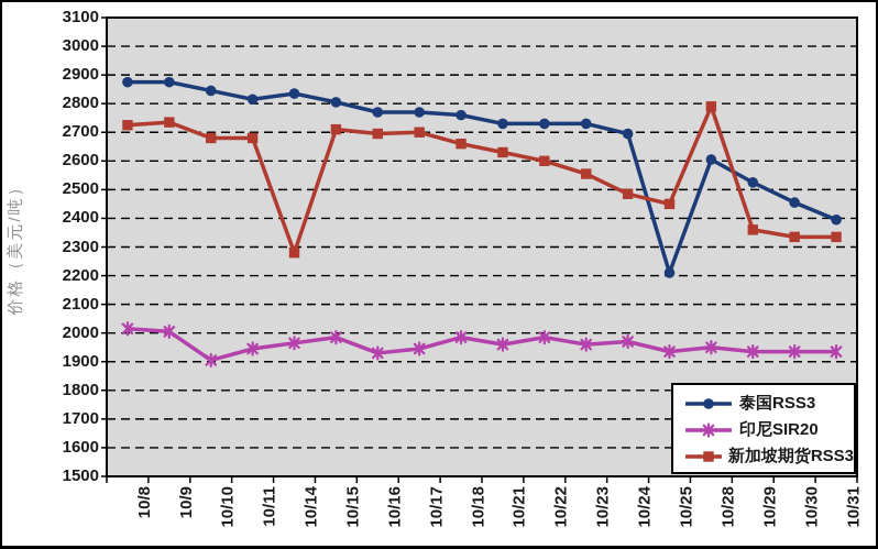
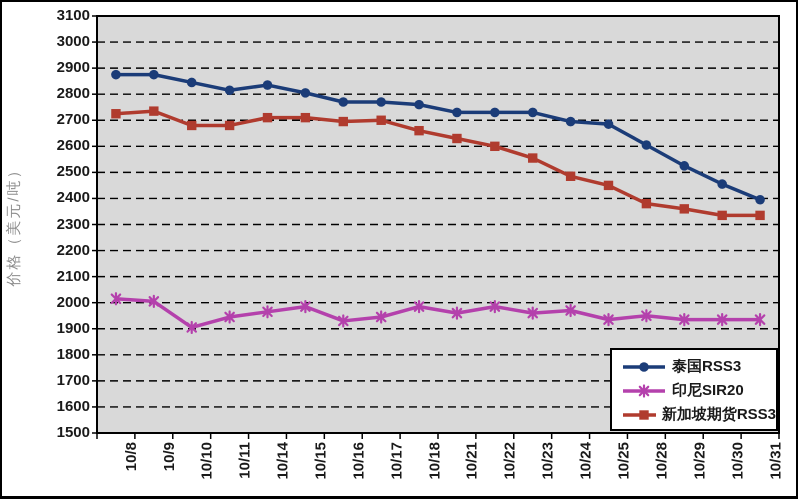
新加坡期货RSS3/10/14: 2280 -> 2710
泰国RSS3/10/25: 2210 -> 2680
新加坡期货RSS3/10/28: 2790 -> 2380
